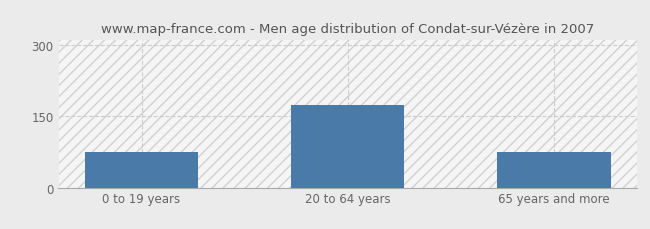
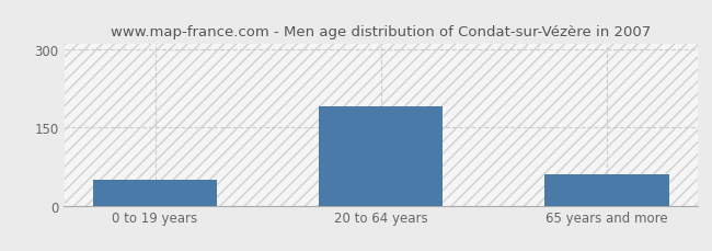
0 to 19 years: 75 -> 50
20 to 64 years: 175 -> 190
65 years and more: 74 -> 60
